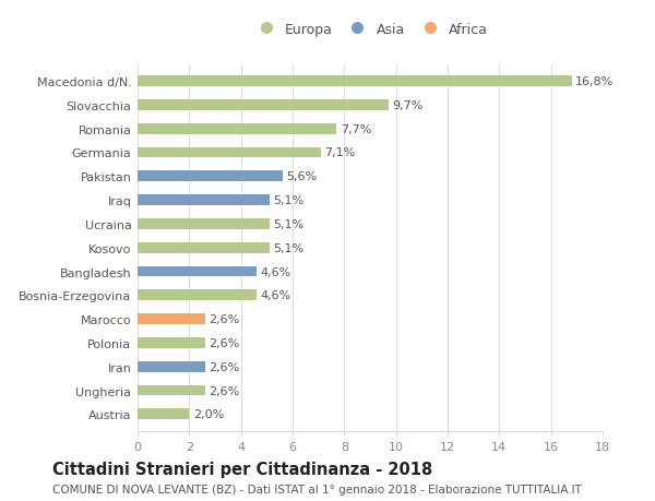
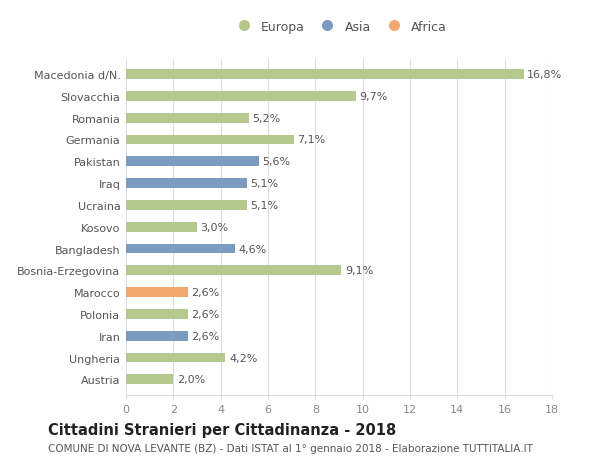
Romania: 7,7% -> 5,2%
Kosovo: 5,1% -> 3,0%
Bosnia-Erzegovina: 4,6% -> 9,1%
Ungheria: 2,6% -> 4,2%
